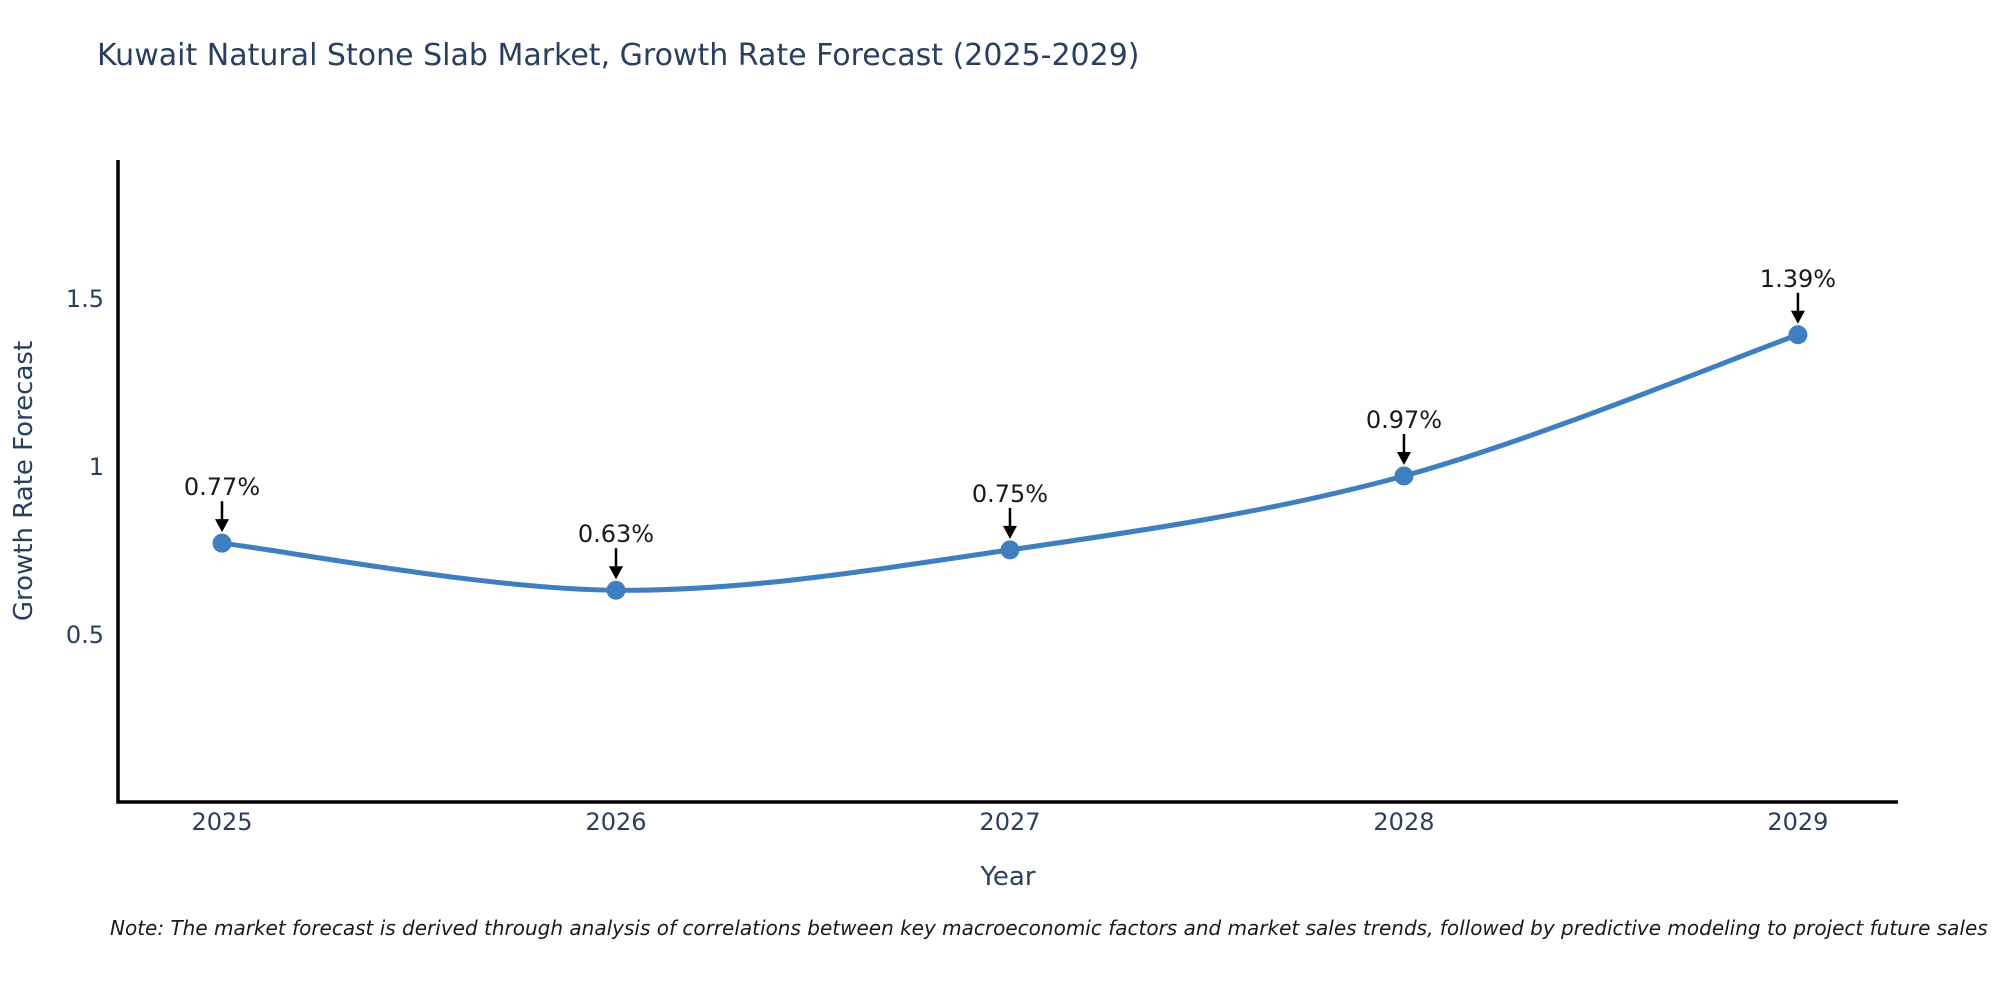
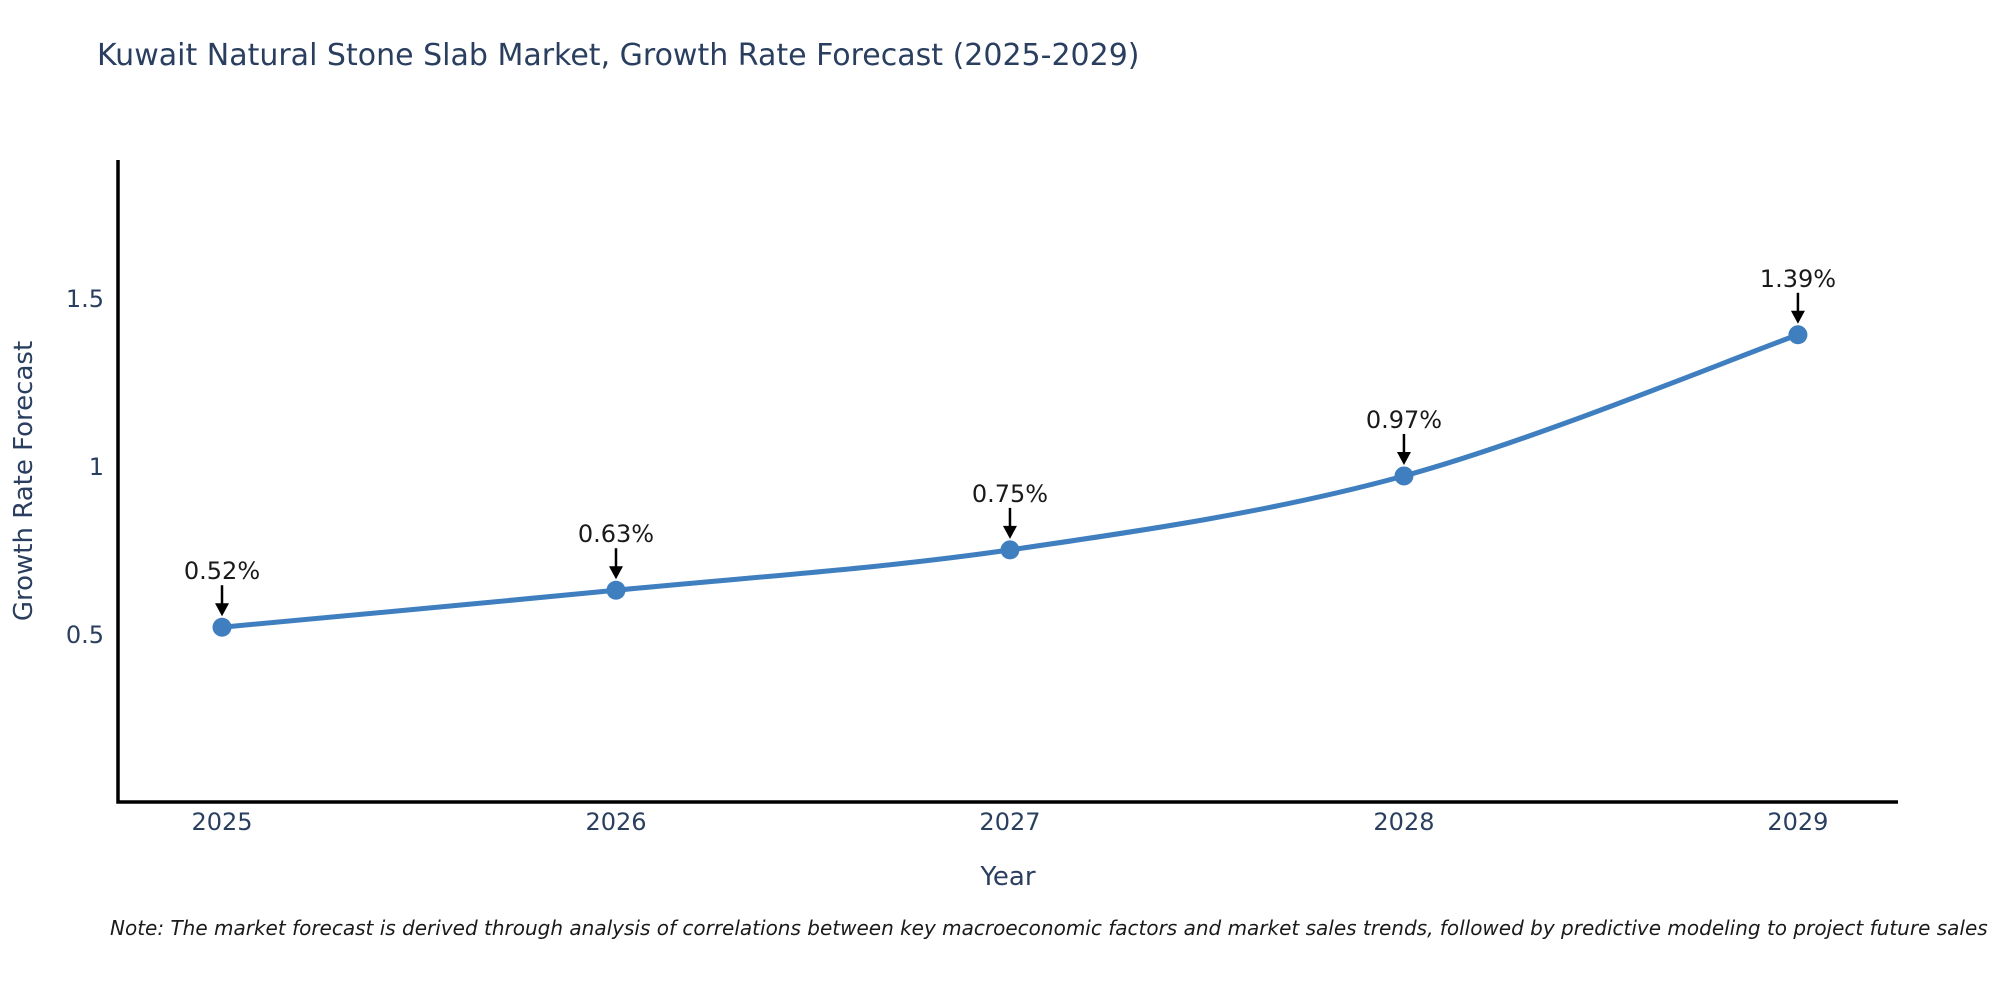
2025: 0.77% -> 0.52%
